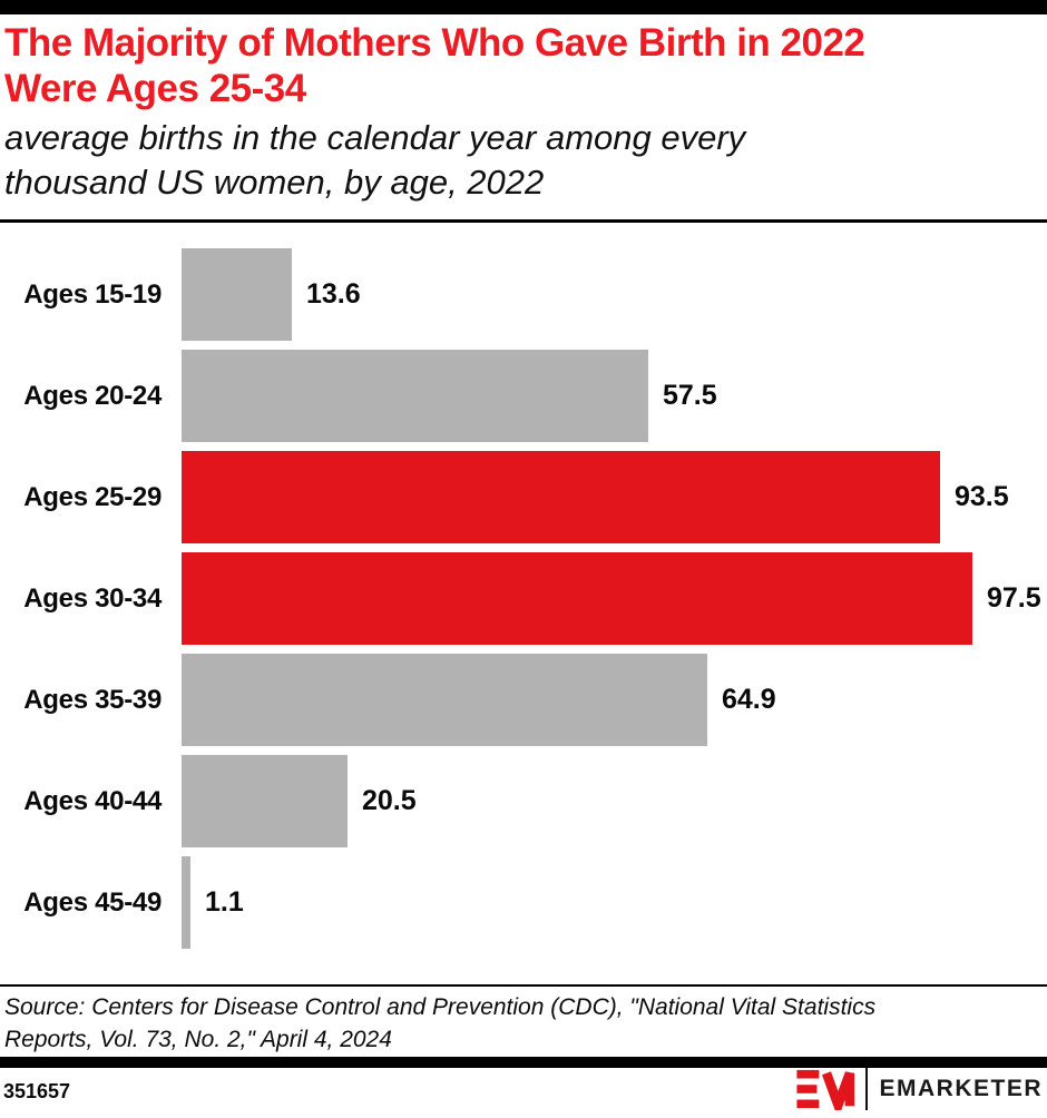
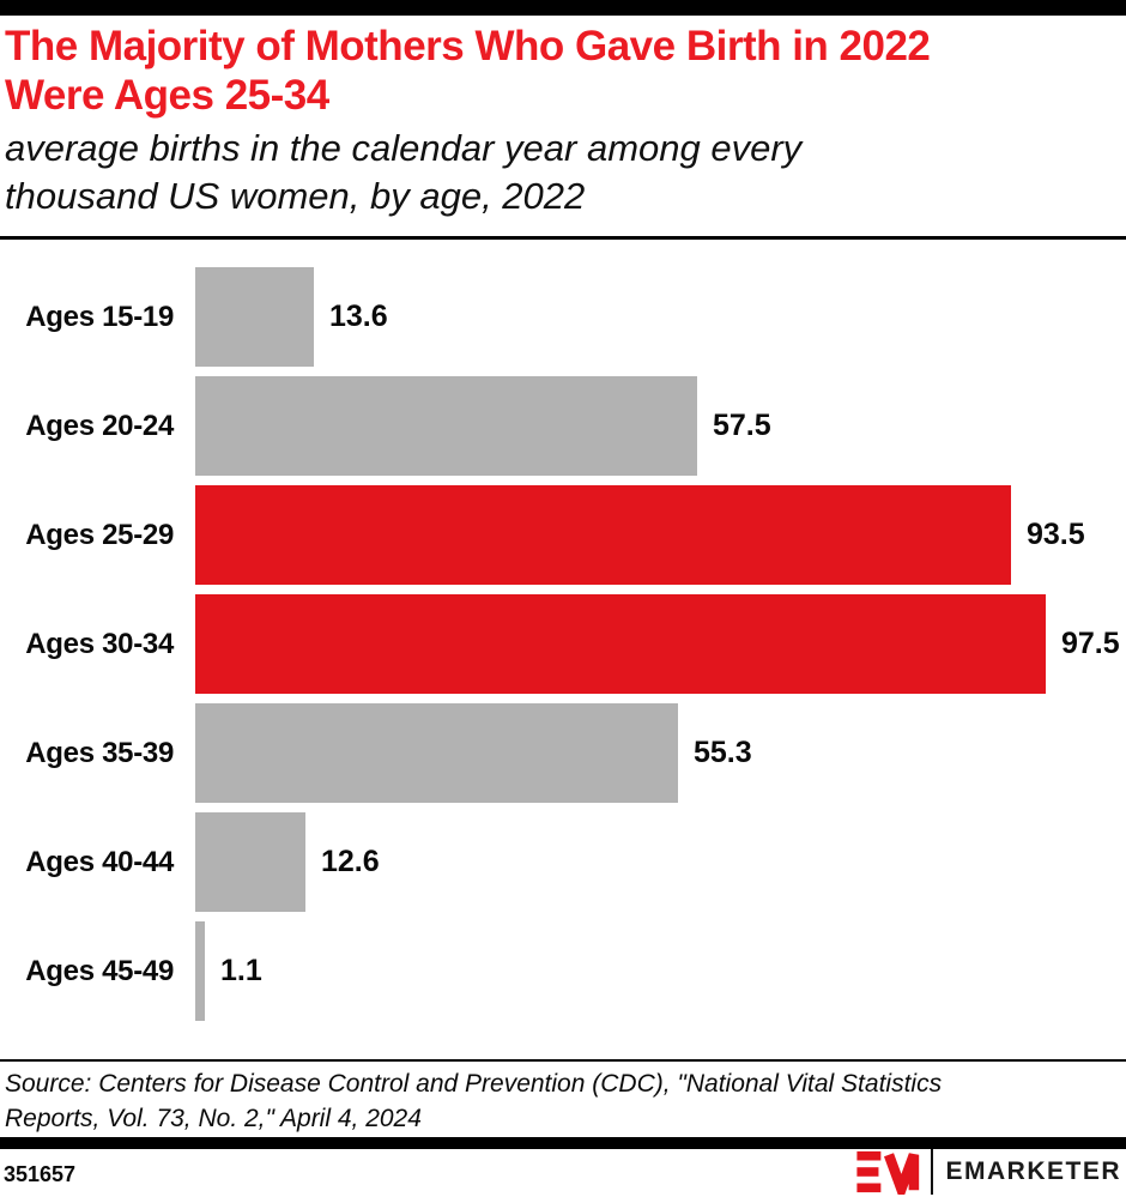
Ages 35-39: 64.9 -> 55.3
Ages 40-44: 20.5 -> 12.6
